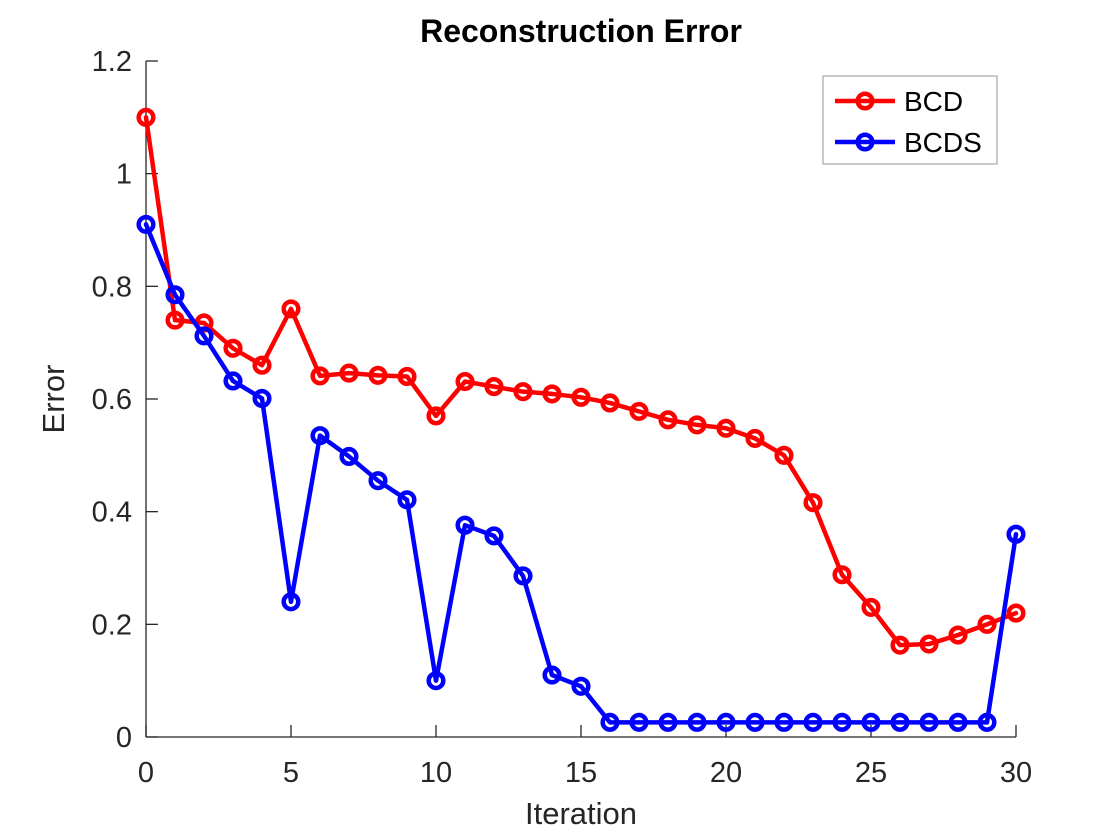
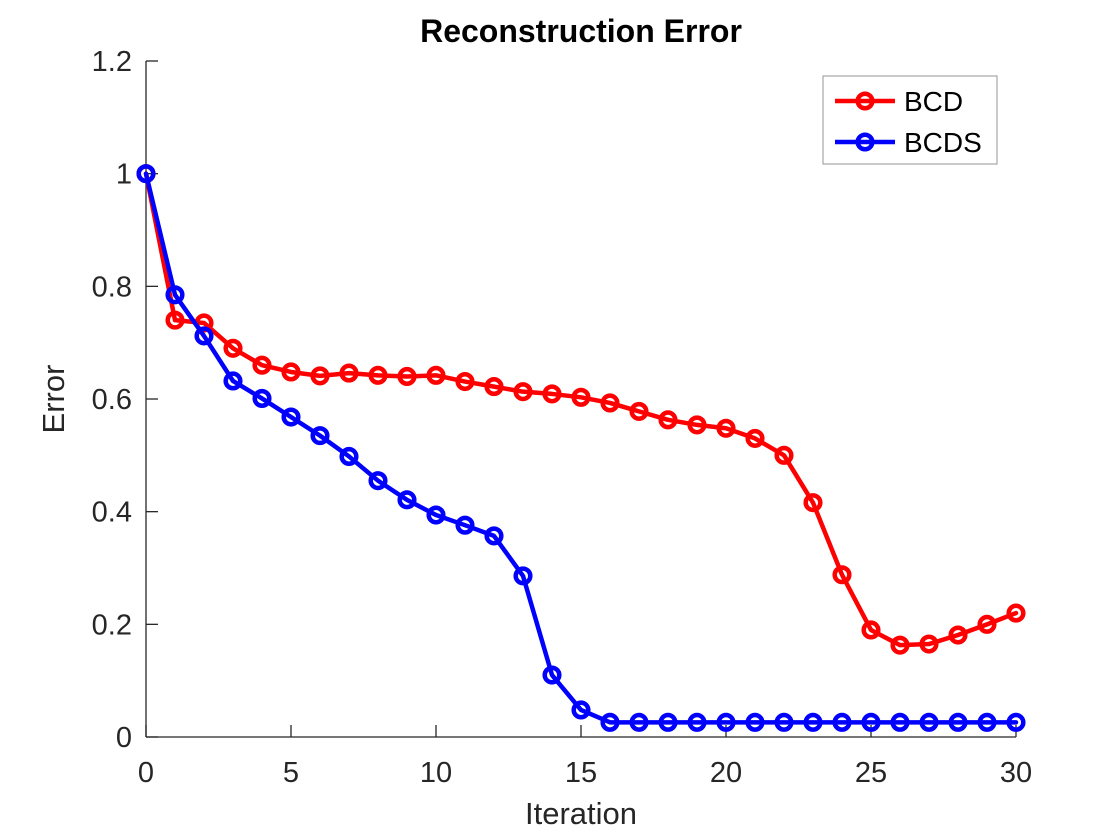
BCD/0: 1.10 -> 1.00
BCDS/0: 0.91 -> 1.00
BCD/5: 0.76 -> 0.65
BCDS/5: 0.24 -> 0.57
BCD/10: 0.57 -> 0.64
BCDS/10: 0.10 -> 0.39
BCDS/15: 0.09 -> 0.05
BCD/25: 0.23 -> 0.19
BCDS/30: 0.36 -> 0.03
